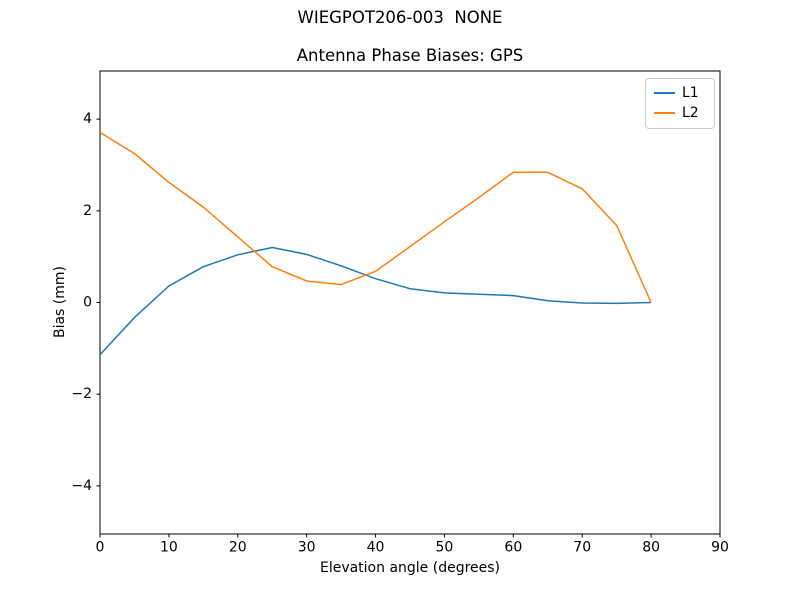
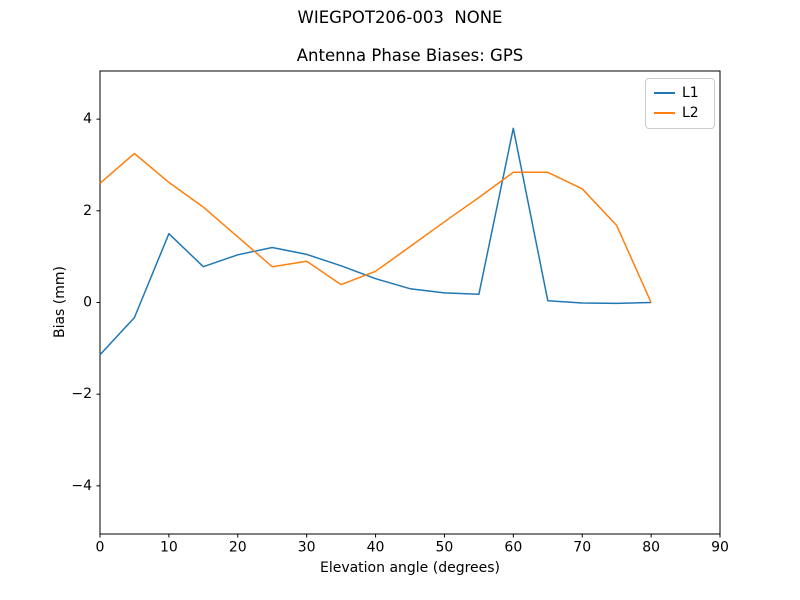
L2/0: 3.7 -> 2.6
L1/10: 0.4 -> 1.5
L2/30: 0.5 -> 0.9
L1/60: 0.1 -> 3.8
